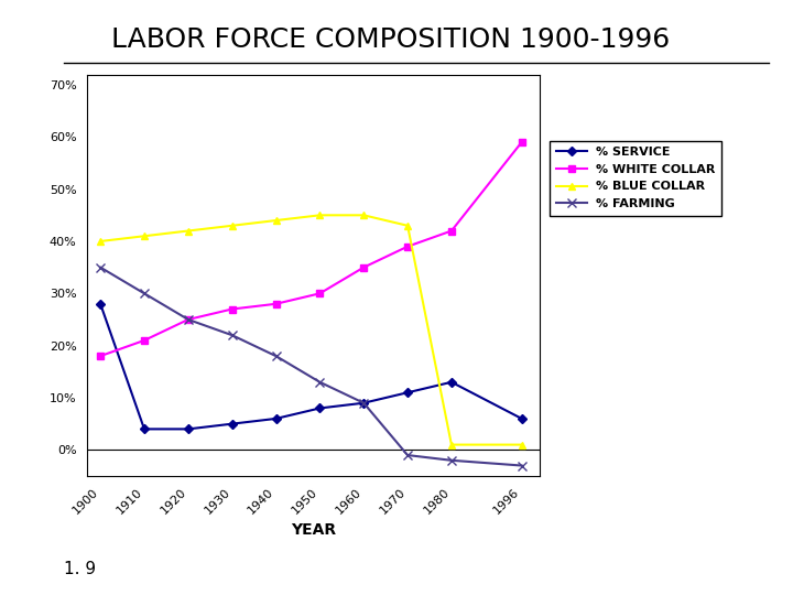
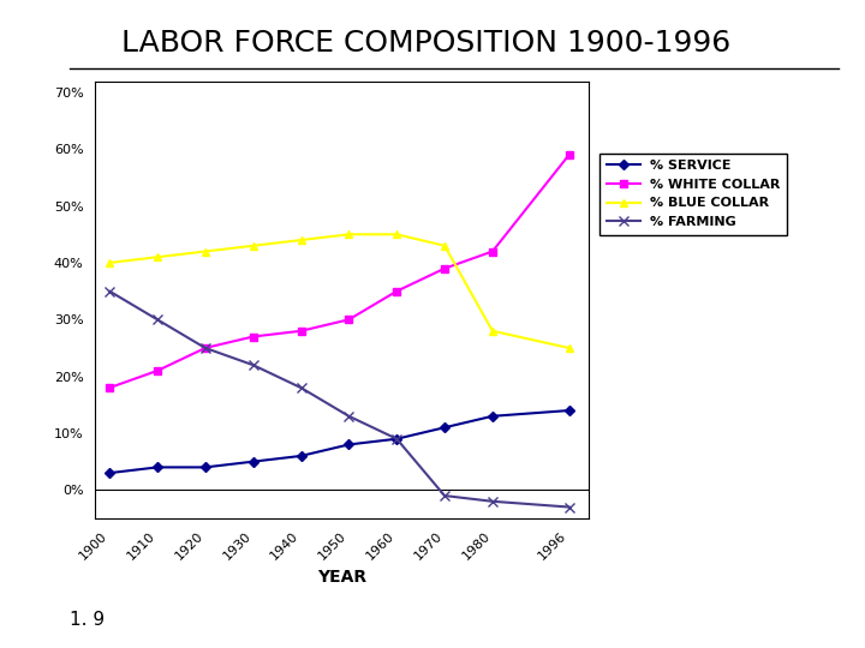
% SERVICE/1900: 28% -> 3%
% BLUE COLLAR/1980: 1% -> 28%
% SERVICE/1996: 6% -> 14%
% BLUE COLLAR/1996: 1% -> 25%
